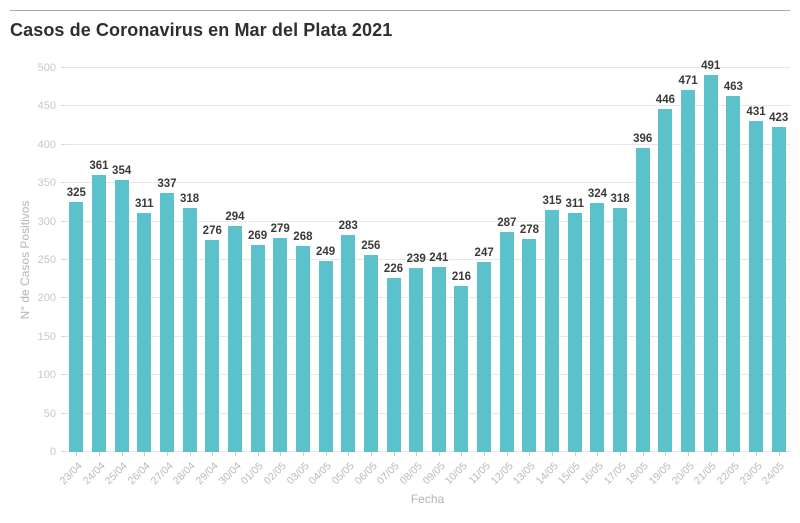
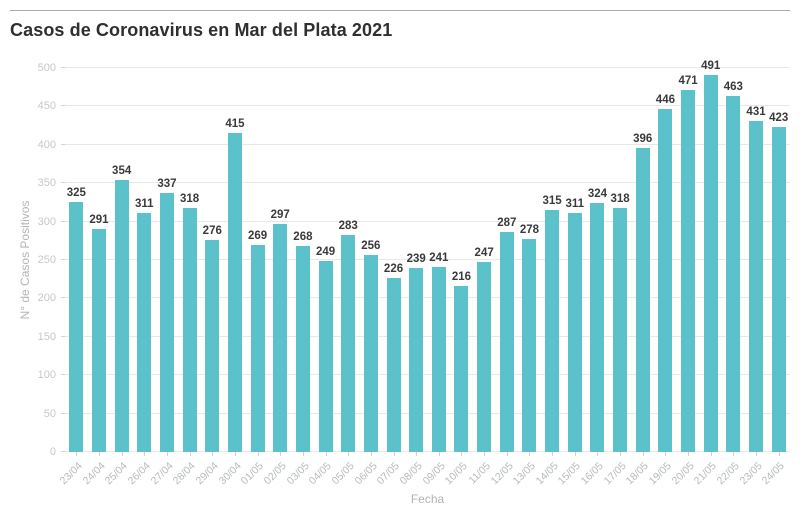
24/04: 361 -> 291
30/04: 294 -> 415
02/05: 279 -> 297
